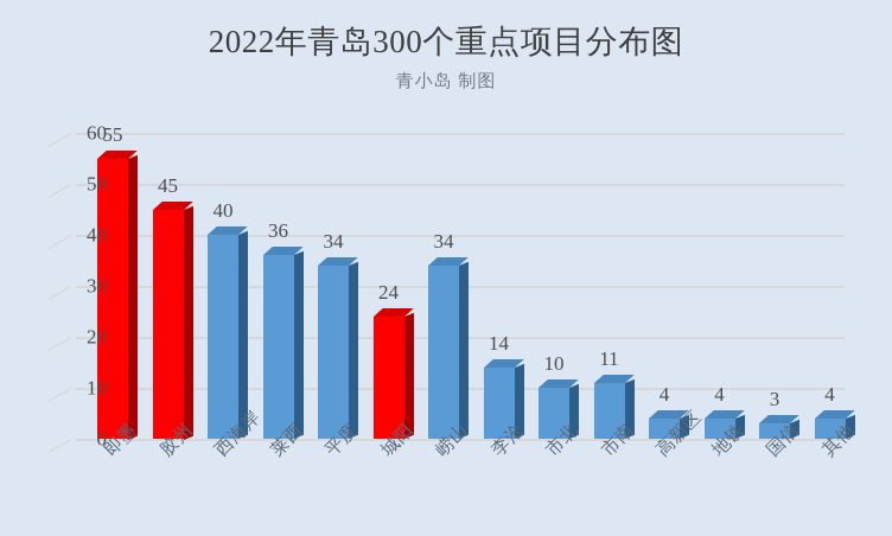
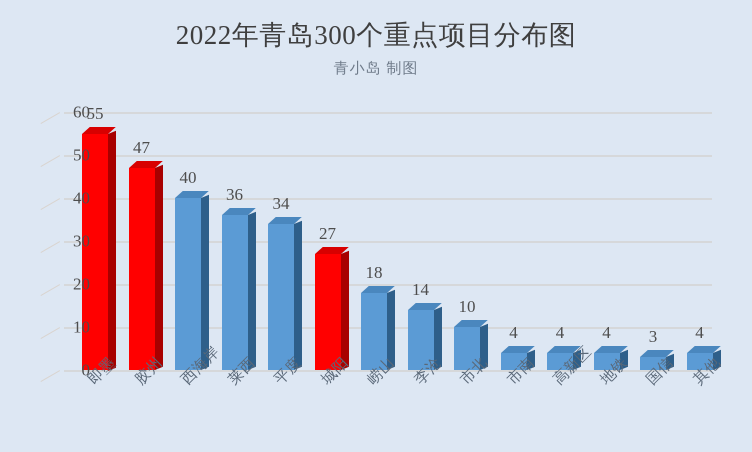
胶州: 45 -> 47
城阳: 24 -> 27
崂山: 34 -> 18
市南: 11 -> 4
